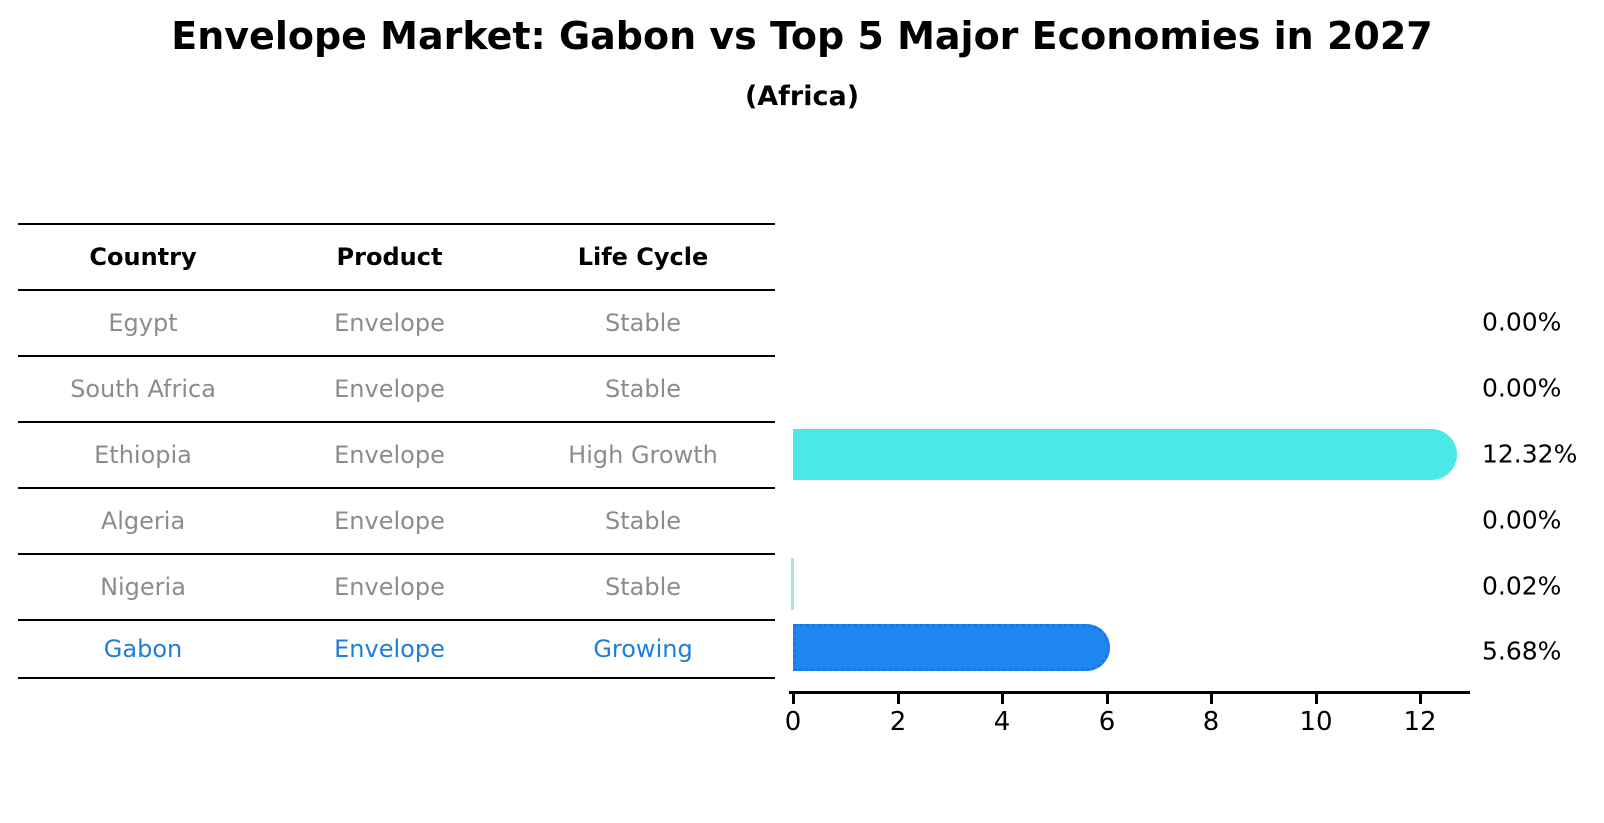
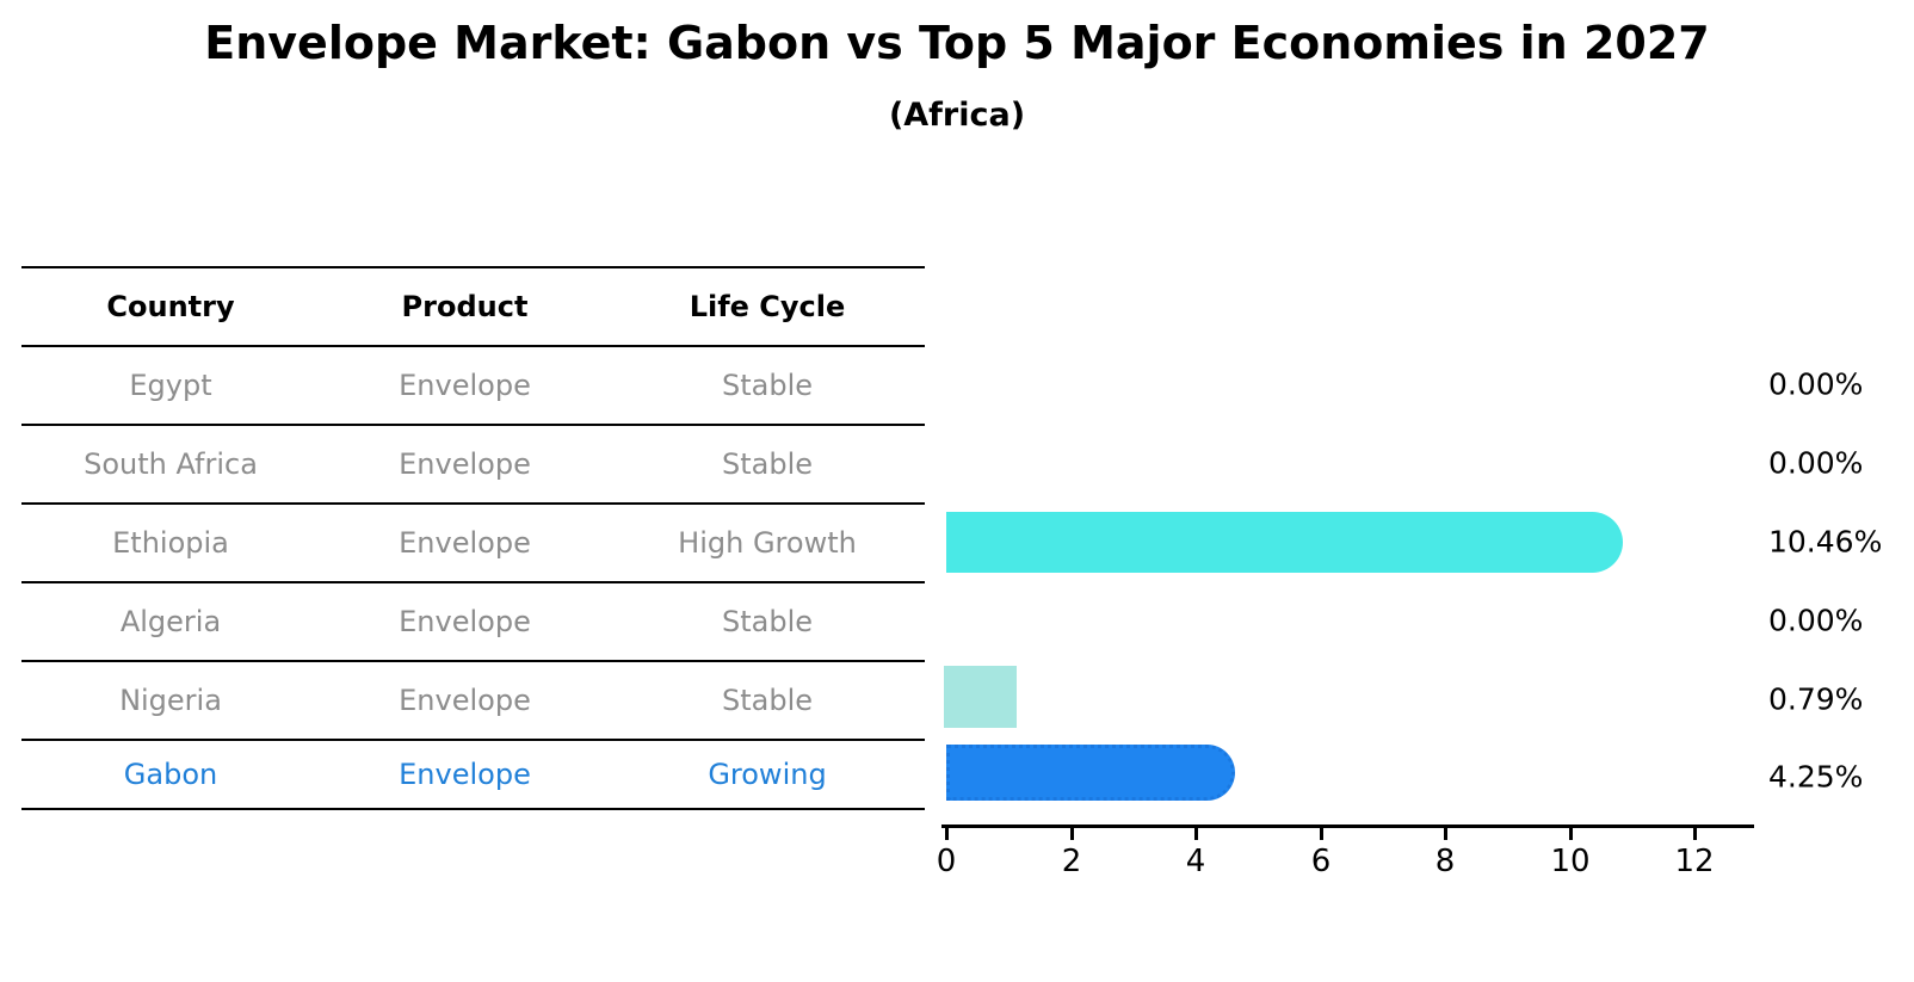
Ethiopia: 12.32% -> 10.46%
Nigeria: 0.02% -> 0.79%
Gabon: 5.68% -> 4.25%
